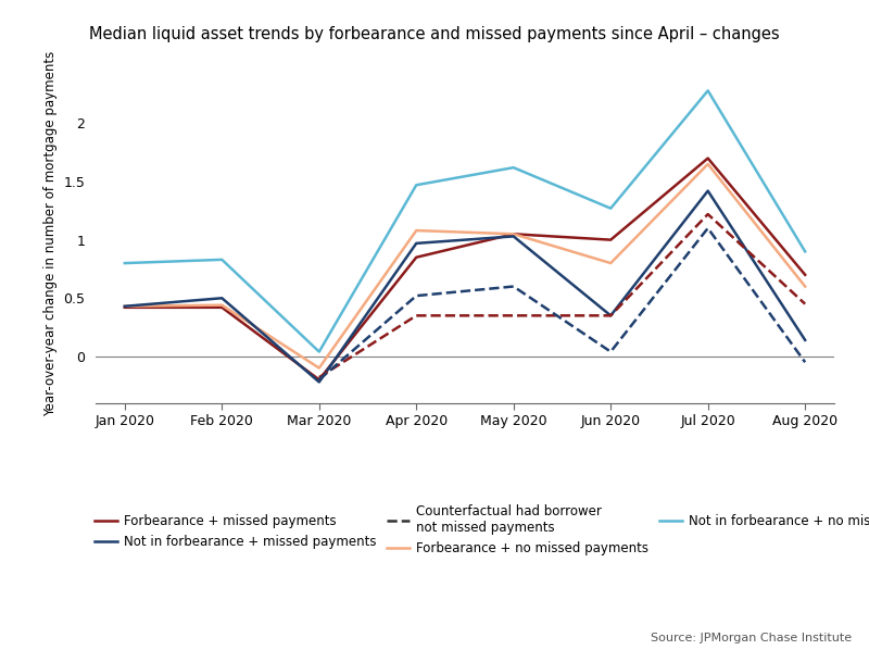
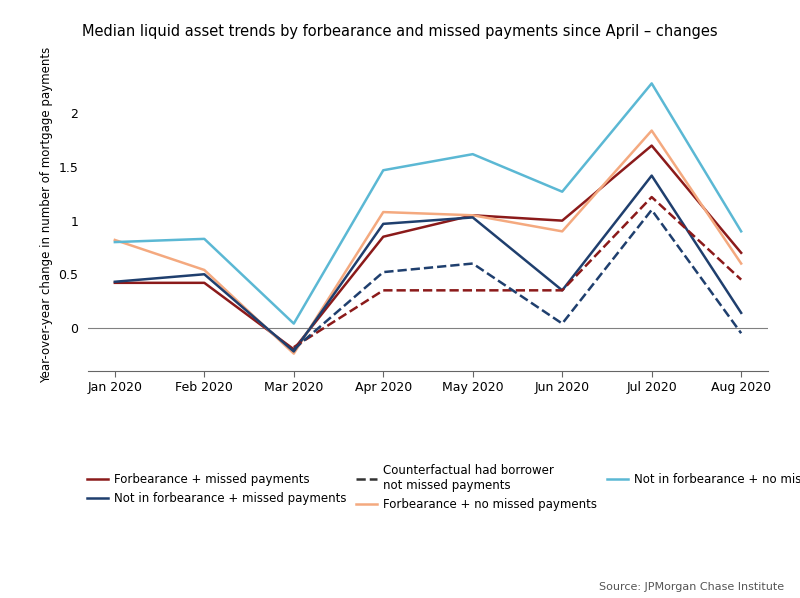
Forbearance + no missed payments/Jan 2020: 0.43 -> 0.82
Forbearance + no missed payments/Feb 2020: 0.44 -> 0.54
Forbearance + no missed payments/Mar 2020: -0.10 -> -0.24
Forbearance + no missed payments/Jun 2020: 0.80 -> 0.90
Forbearance + no missed payments/Jul 2020: 1.65 -> 1.84
